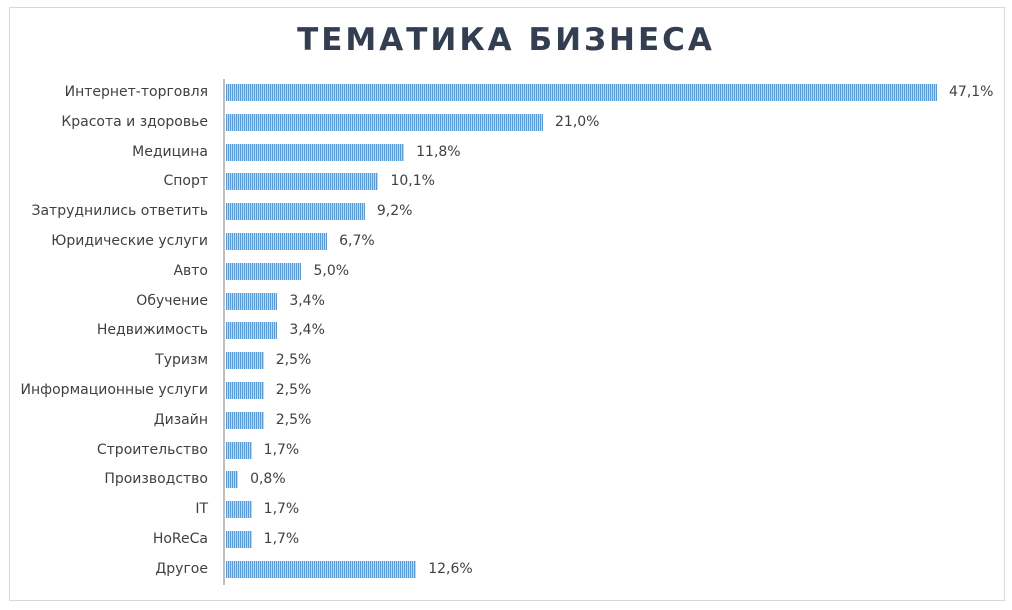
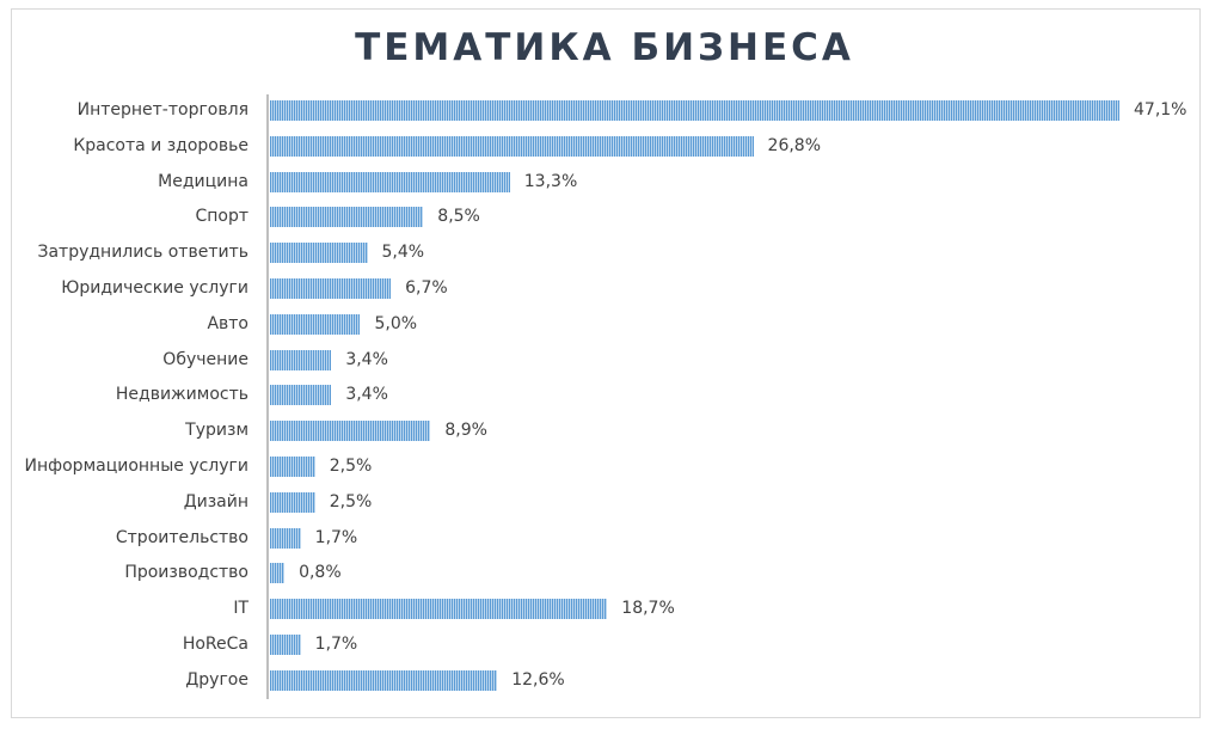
Красота и здоровье: 21,0% -> 26,8%
Медицина: 11,8% -> 13,3%
Спорт: 10,1% -> 8,5%
Затруднились ответить: 9,2% -> 5,4%
Туризм: 2,5% -> 8,9%
IT: 1,7% -> 18,7%
